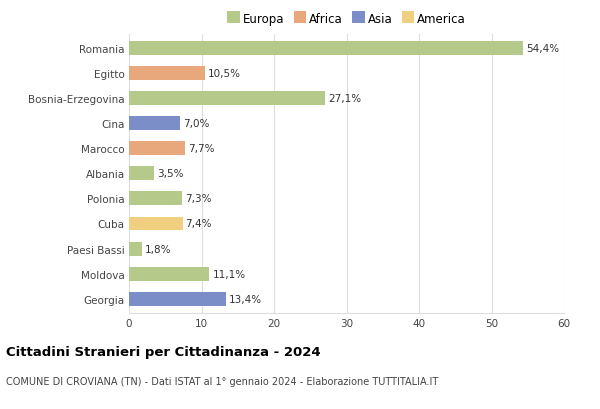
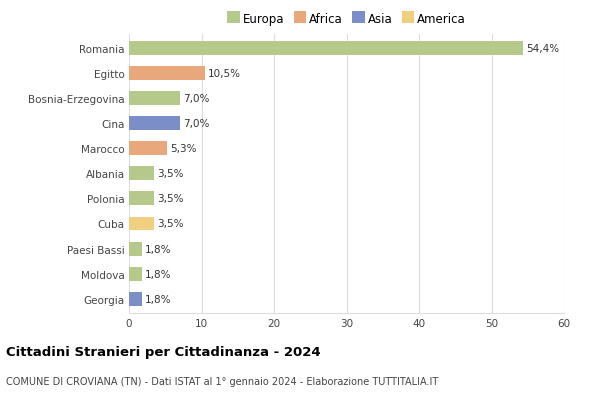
Bosnia-Erzegovina: 27,1% -> 7,0%
Marocco: 7,7% -> 5,3%
Polonia: 7,3% -> 3,5%
Cuba: 7,4% -> 3,5%
Moldova: 11,1% -> 1,8%
Georgia: 13,4% -> 1,8%
